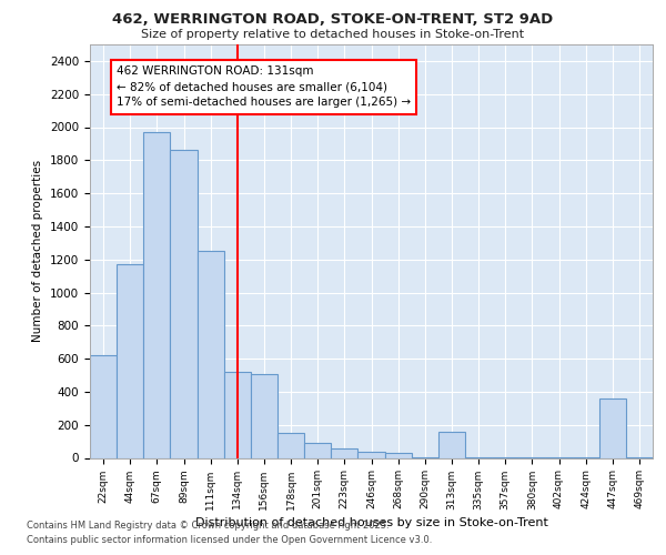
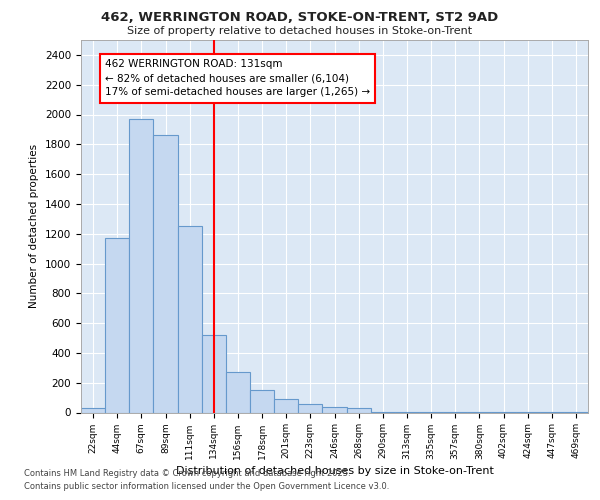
22sqm: 620 -> 30
156sqm: 510 -> 280
313sqm: 160 -> 0
447sqm: 360 -> 0
